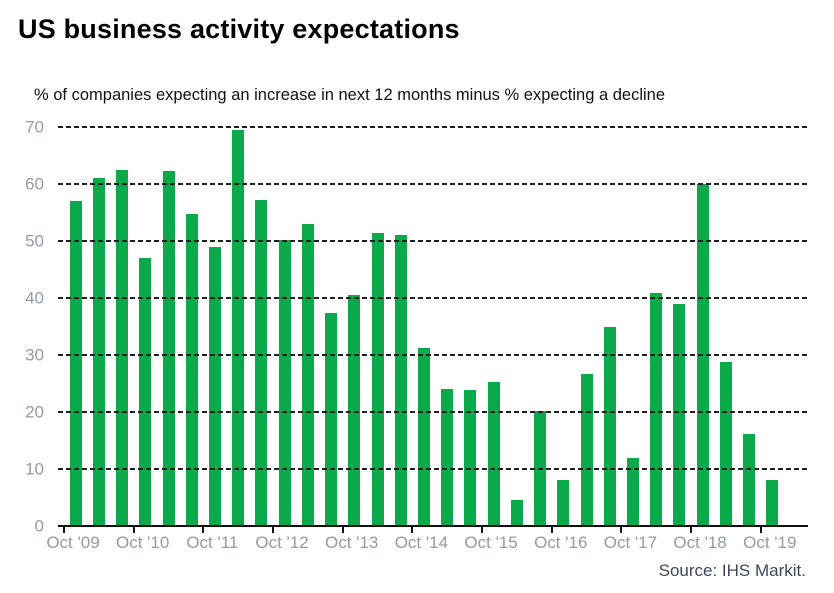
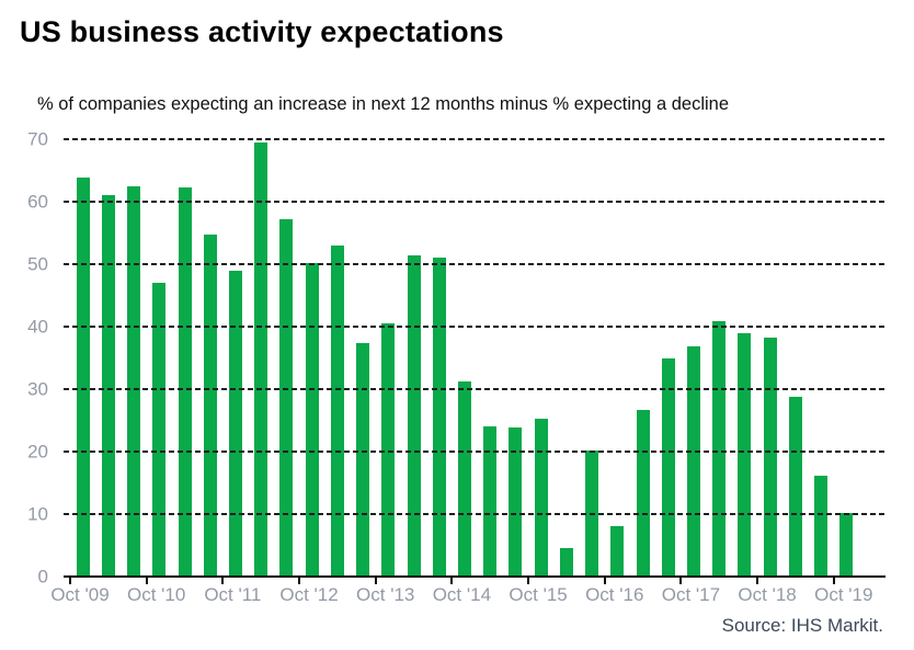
Oct '09: 57 -> 64
Oct '17: 12 -> 37
Oct '18: 60 -> 38
Oct '19: 8 -> 10
